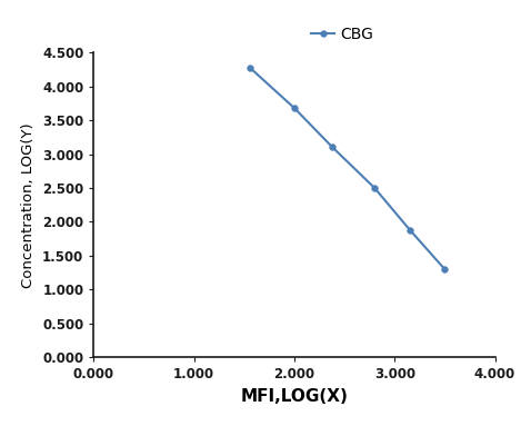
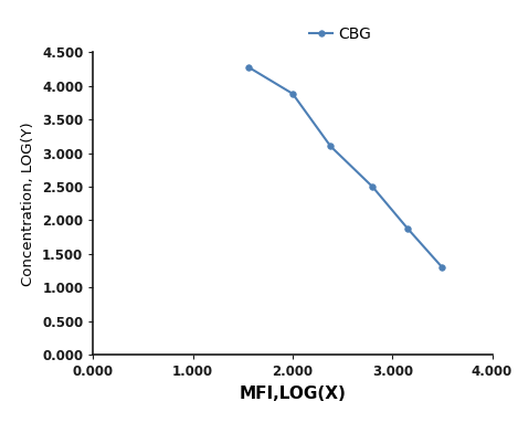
2.000: 3.68 -> 3.88
